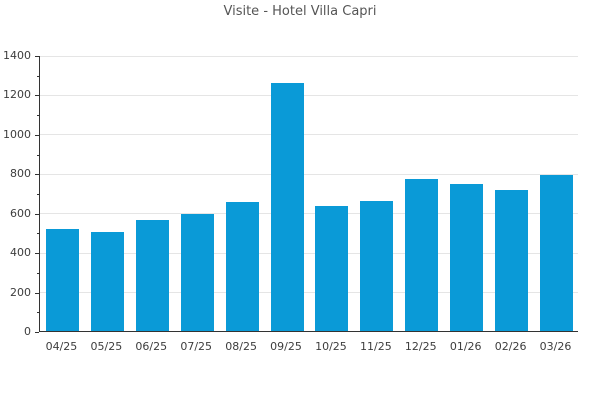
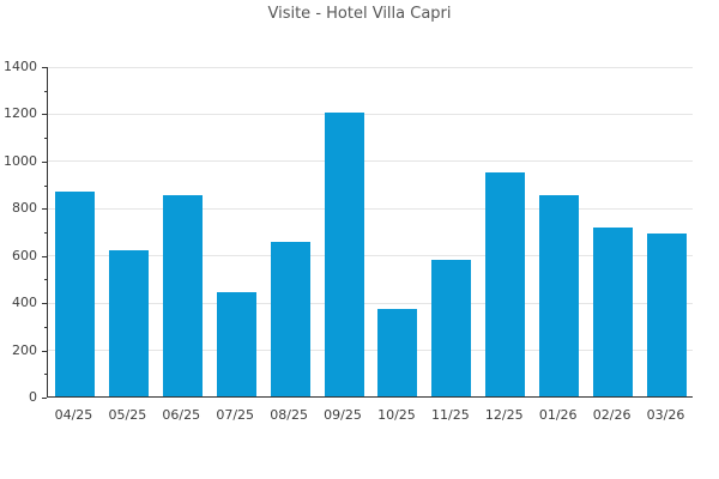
04/25: 520 -> 870
05/25: 500 -> 620
06/25: 560 -> 850
07/25: 600 -> 440
09/25: 1260 -> 1200
10/25: 640 -> 370
11/25: 660 -> 580
12/25: 770 -> 950
01/26: 740 -> 850
03/26: 790 -> 690
